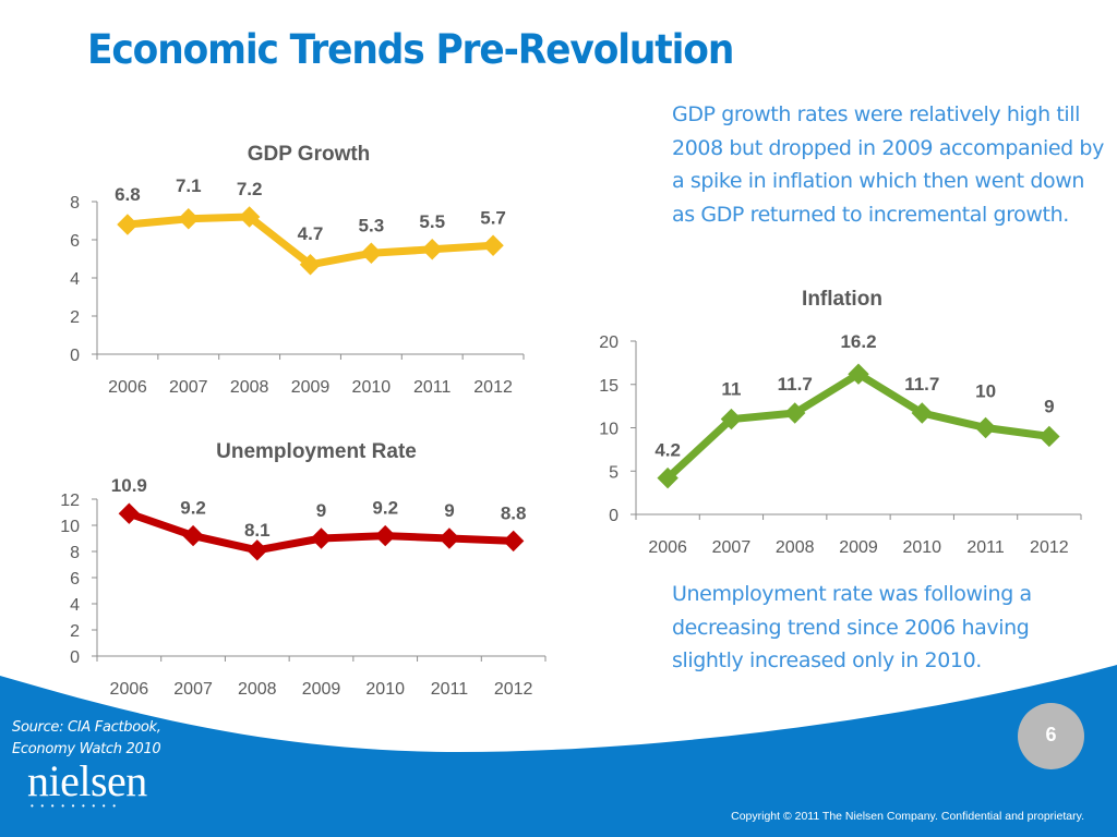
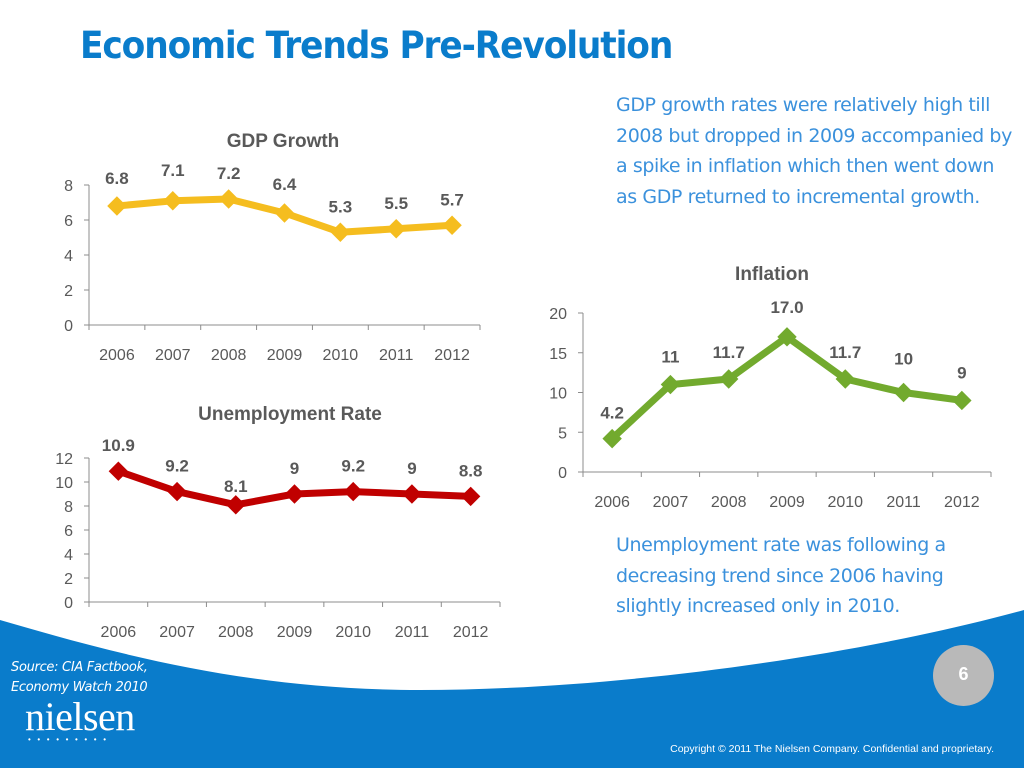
GDP Growth/2009: 4.7 -> 6.4
Inflation/2009: 16.2 -> 17.0
